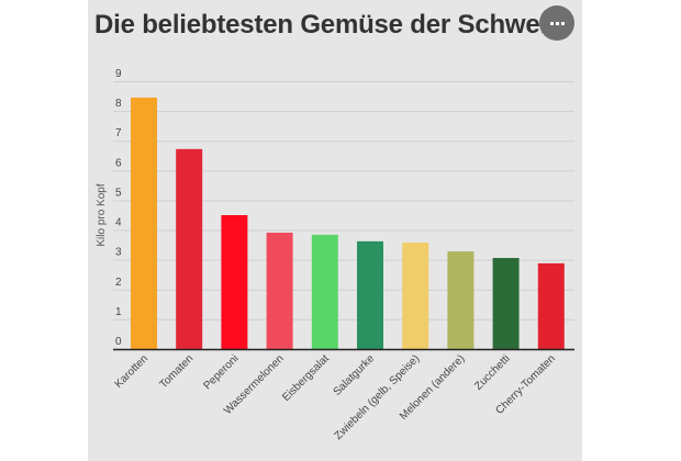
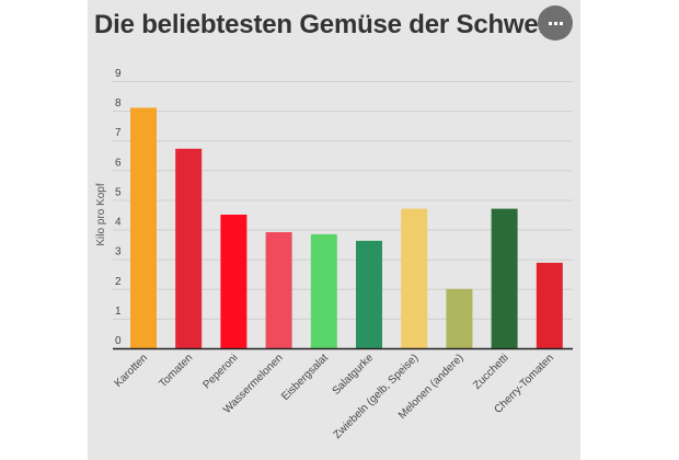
Karotten: 8.4 -> 8.1
Zwiebeln (gelb, Speise): 3.6 -> 4.7
Melonen (andere): 3.3 -> 2.0
Zucchetti: 3.1 -> 4.7
